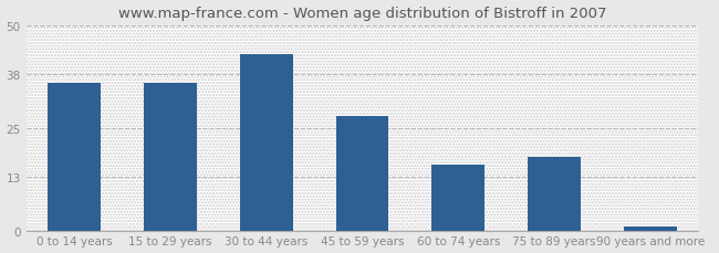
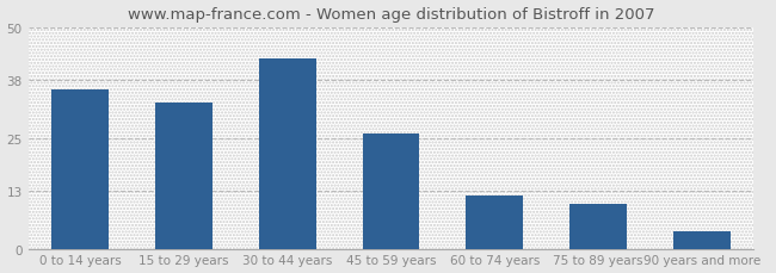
15 to 29 years: 36 -> 33
45 to 59 years: 28 -> 26
60 to 74 years: 16 -> 12
75 to 89 years: 18 -> 10
90 years and more: 1 -> 4
